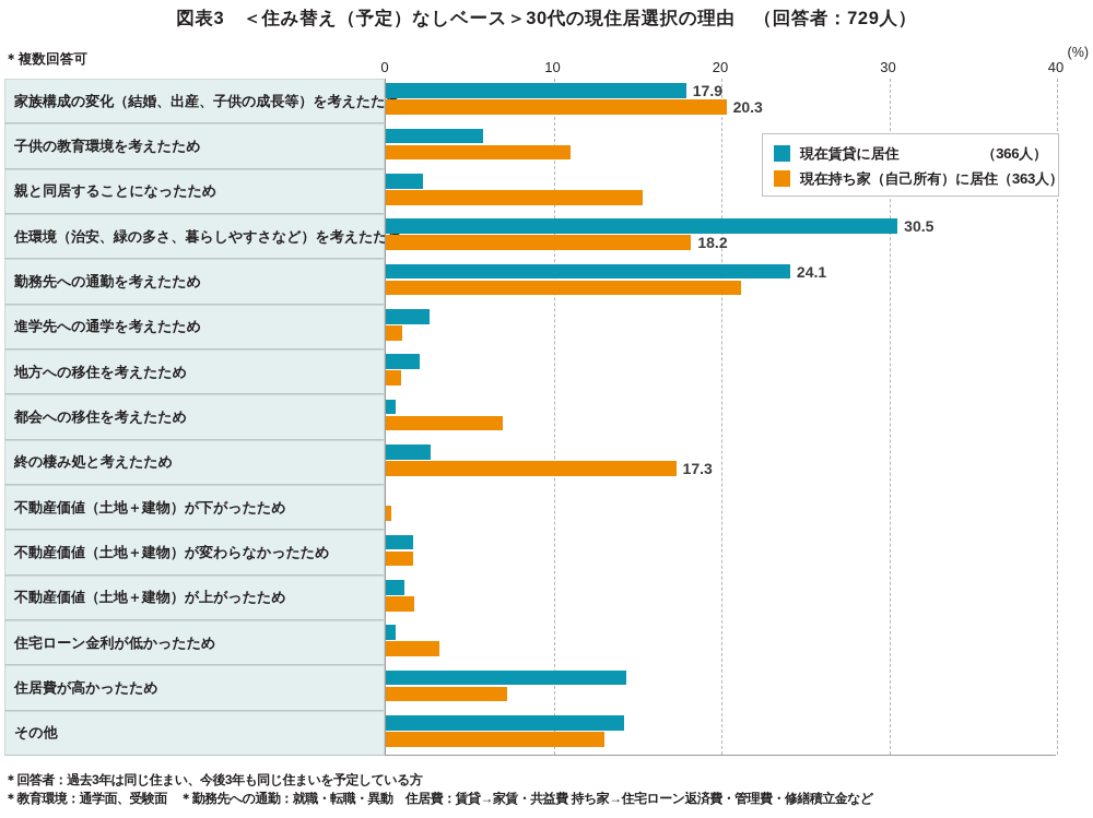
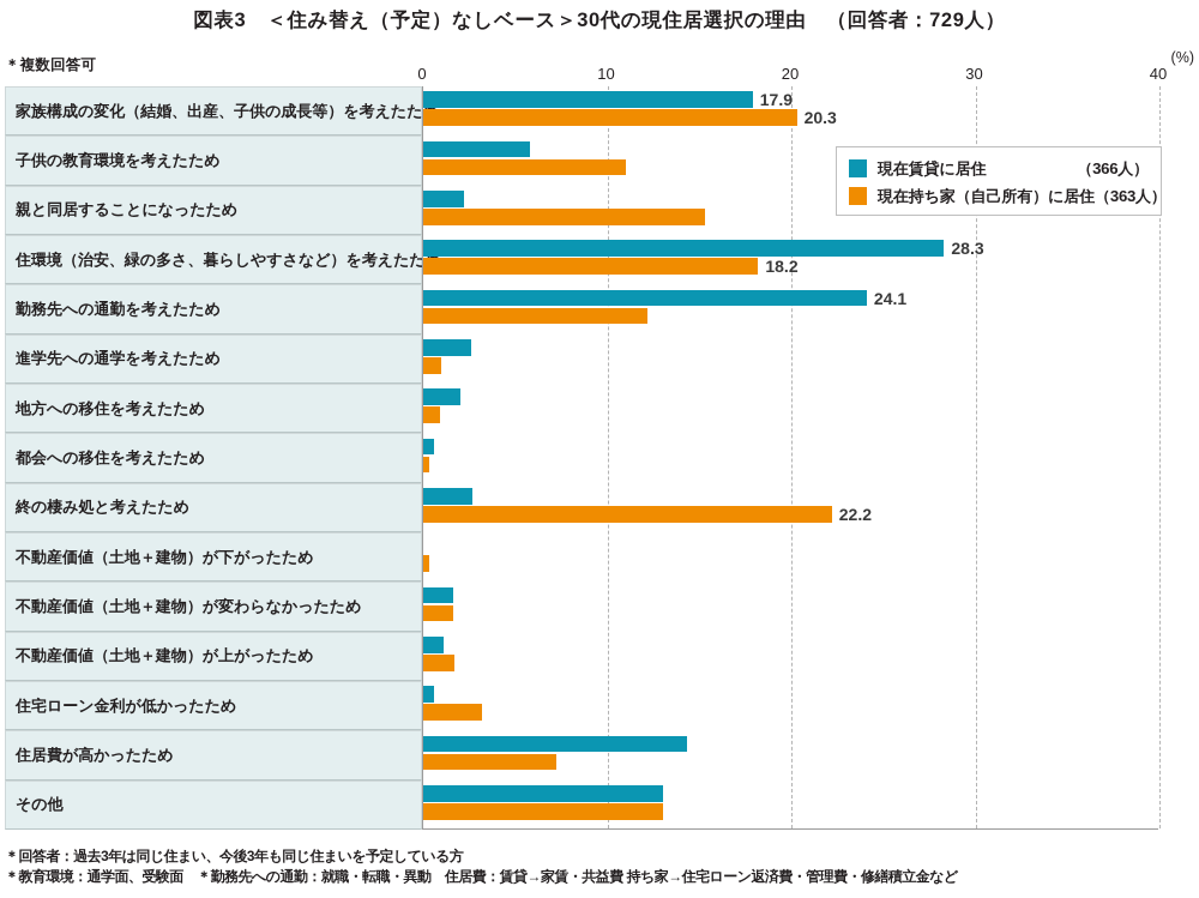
現在賃貸に居住/住環境（治安、緑の多さ、暮らしやすさなど）を考えたため: 30.5 -> 28.3
現在持ち家（自己所有）に居住/勤務先への通勤を考えたため: 21.2 -> 12.2
現在持ち家（自己所有）に居住/都会への移住を考えたため: 7.0 -> 0.3
現在持ち家（自己所有）に居住/終の棲み処と考えたため: 17.3 -> 22.2
現在賃貸に居住/その他: 14.2 -> 13.0
